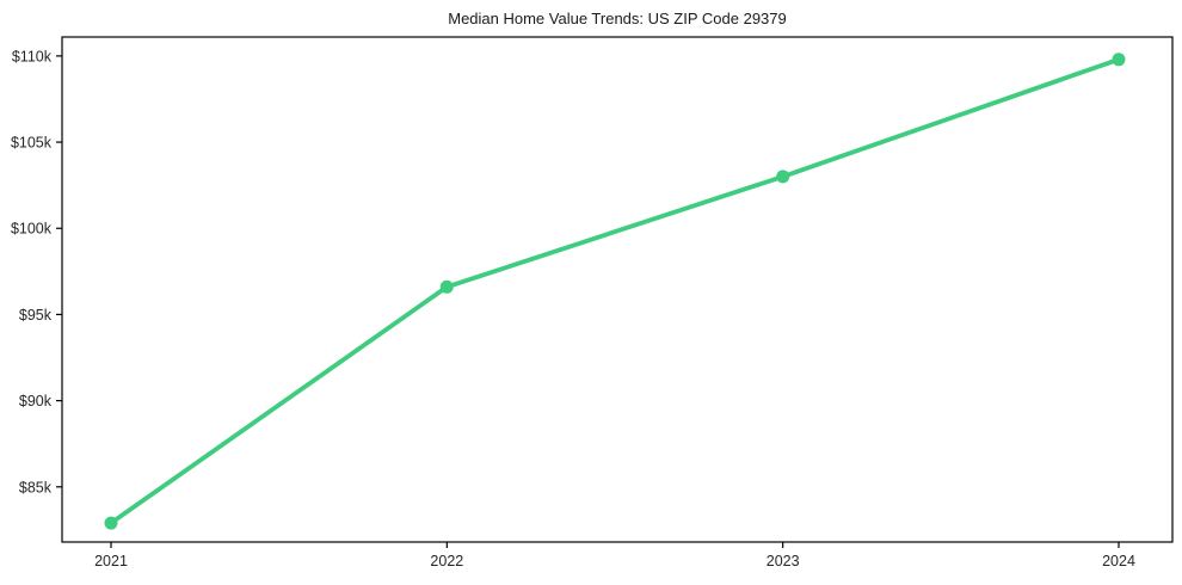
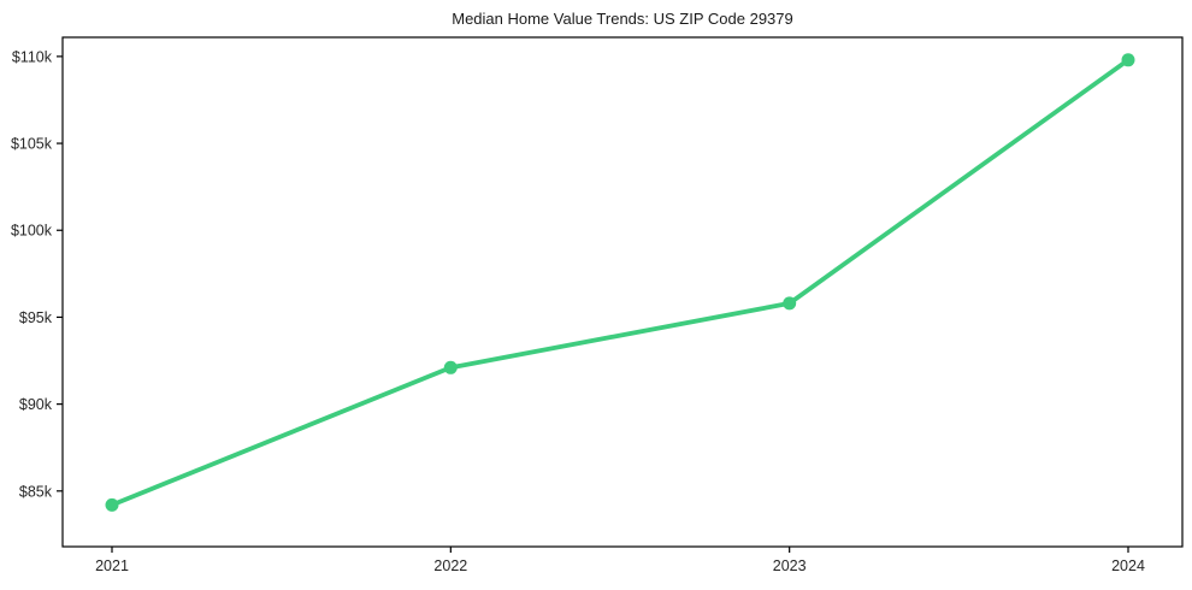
2021: $82.9k -> $84.2k
2022: $96.6k -> $92.1k
2023: $103.0k -> $95.8k
